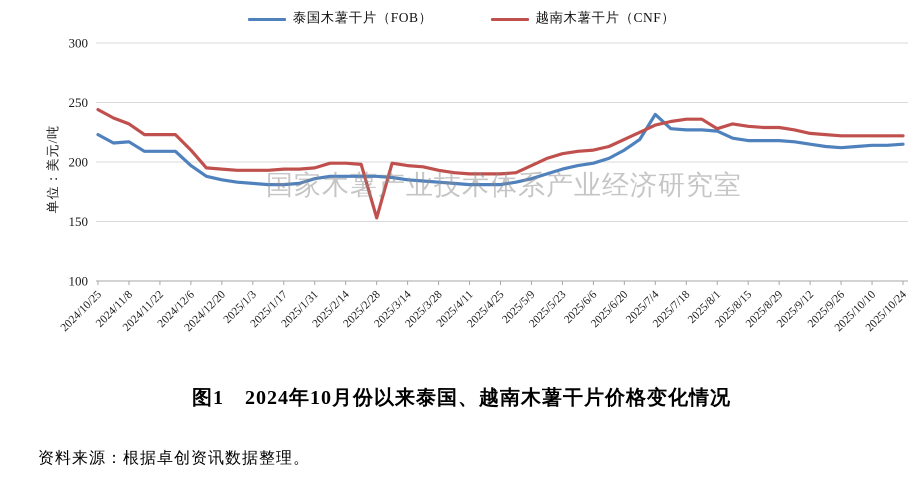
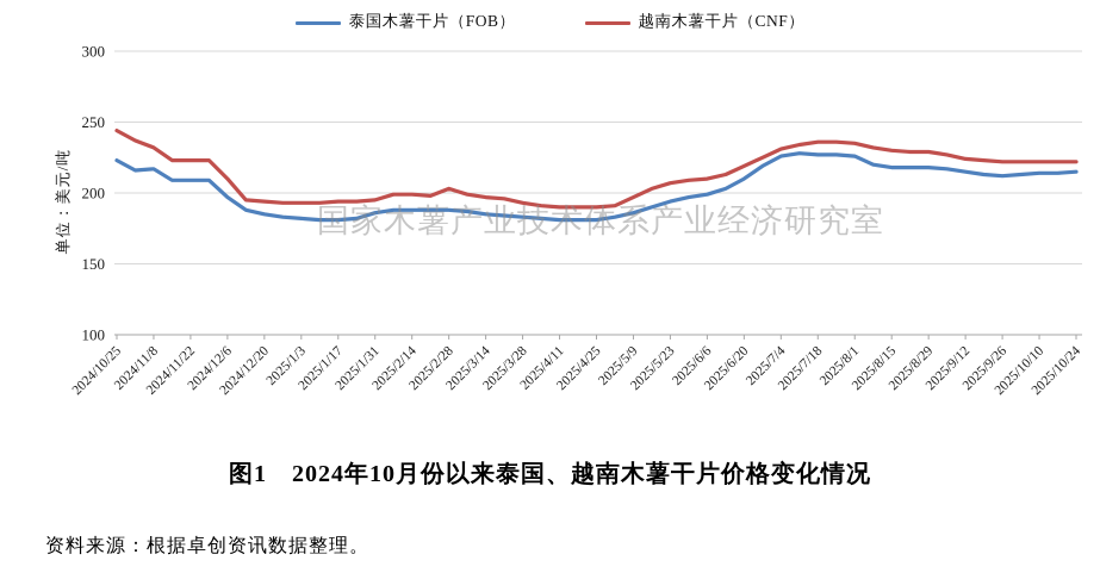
越南木薯干片（CNF）/2025/2/28: 153 -> 203
泰国木薯干片（FOB）/2025/7/4: 240 -> 226
越南木薯干片（CNF）/2025/8/1: 228 -> 235
